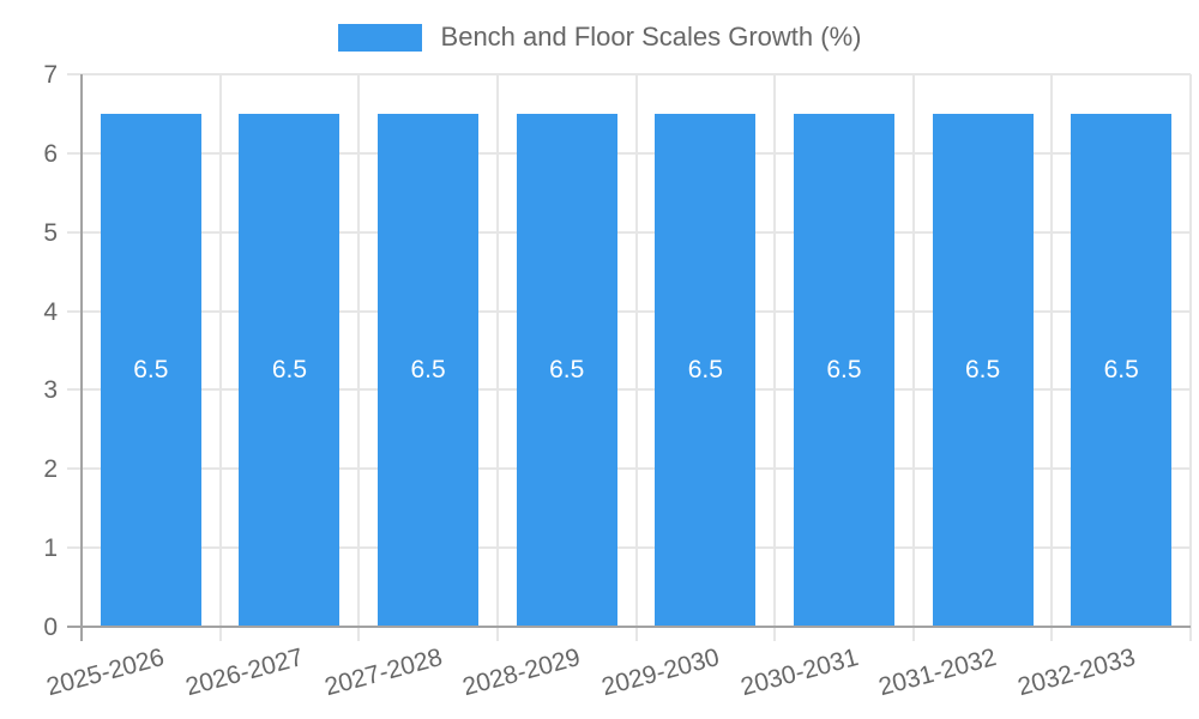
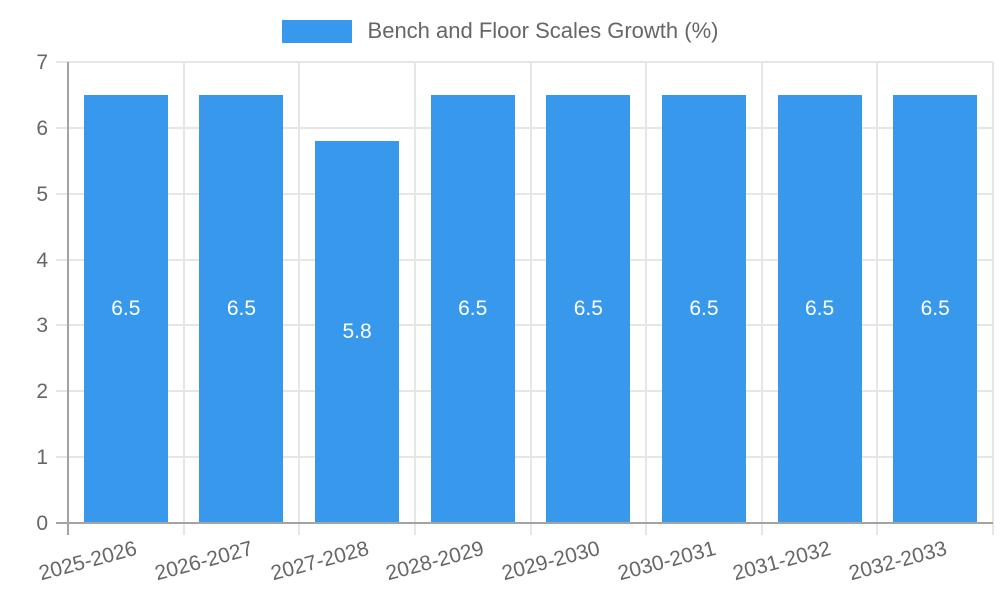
2027-2028: 6.5 -> 5.8
